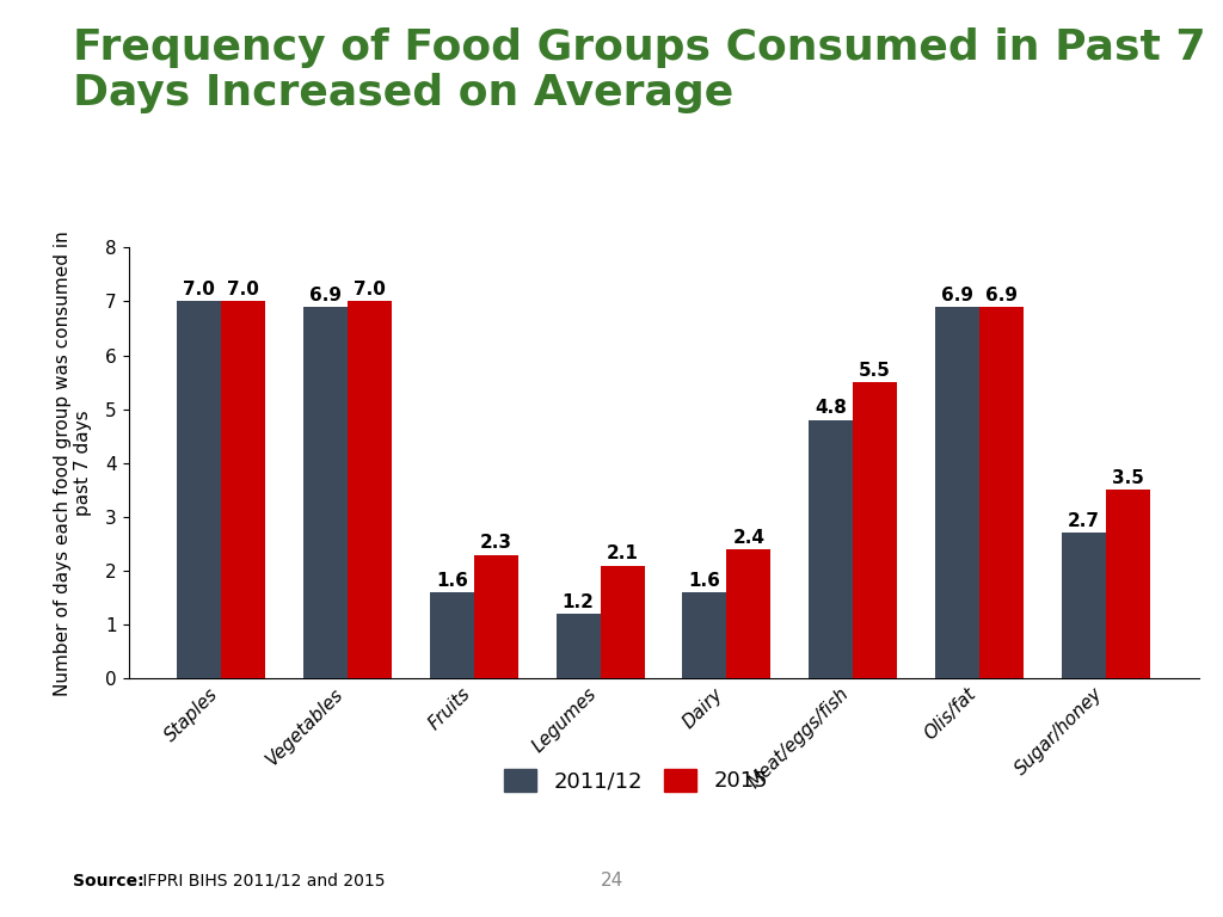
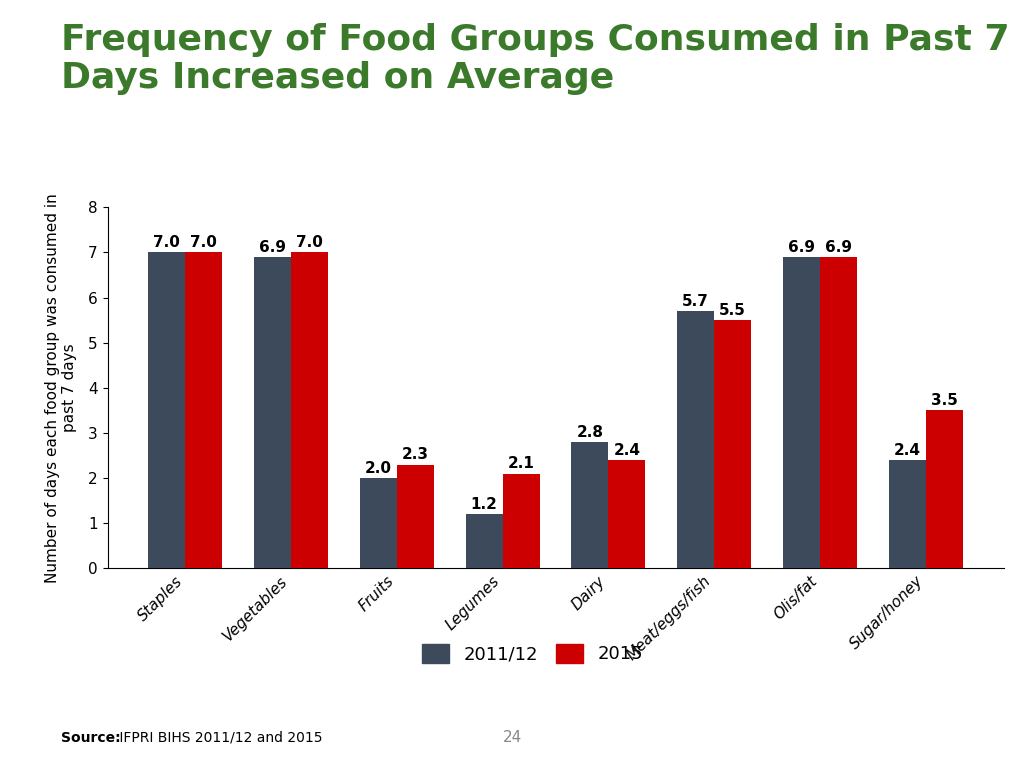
2011/12/Fruits: 1.6 -> 2.0
2011/12/Dairy: 1.6 -> 2.8
2011/12/Meat/eggs/fish: 4.8 -> 5.7
2011/12/Sugar/honey: 2.7 -> 2.4
